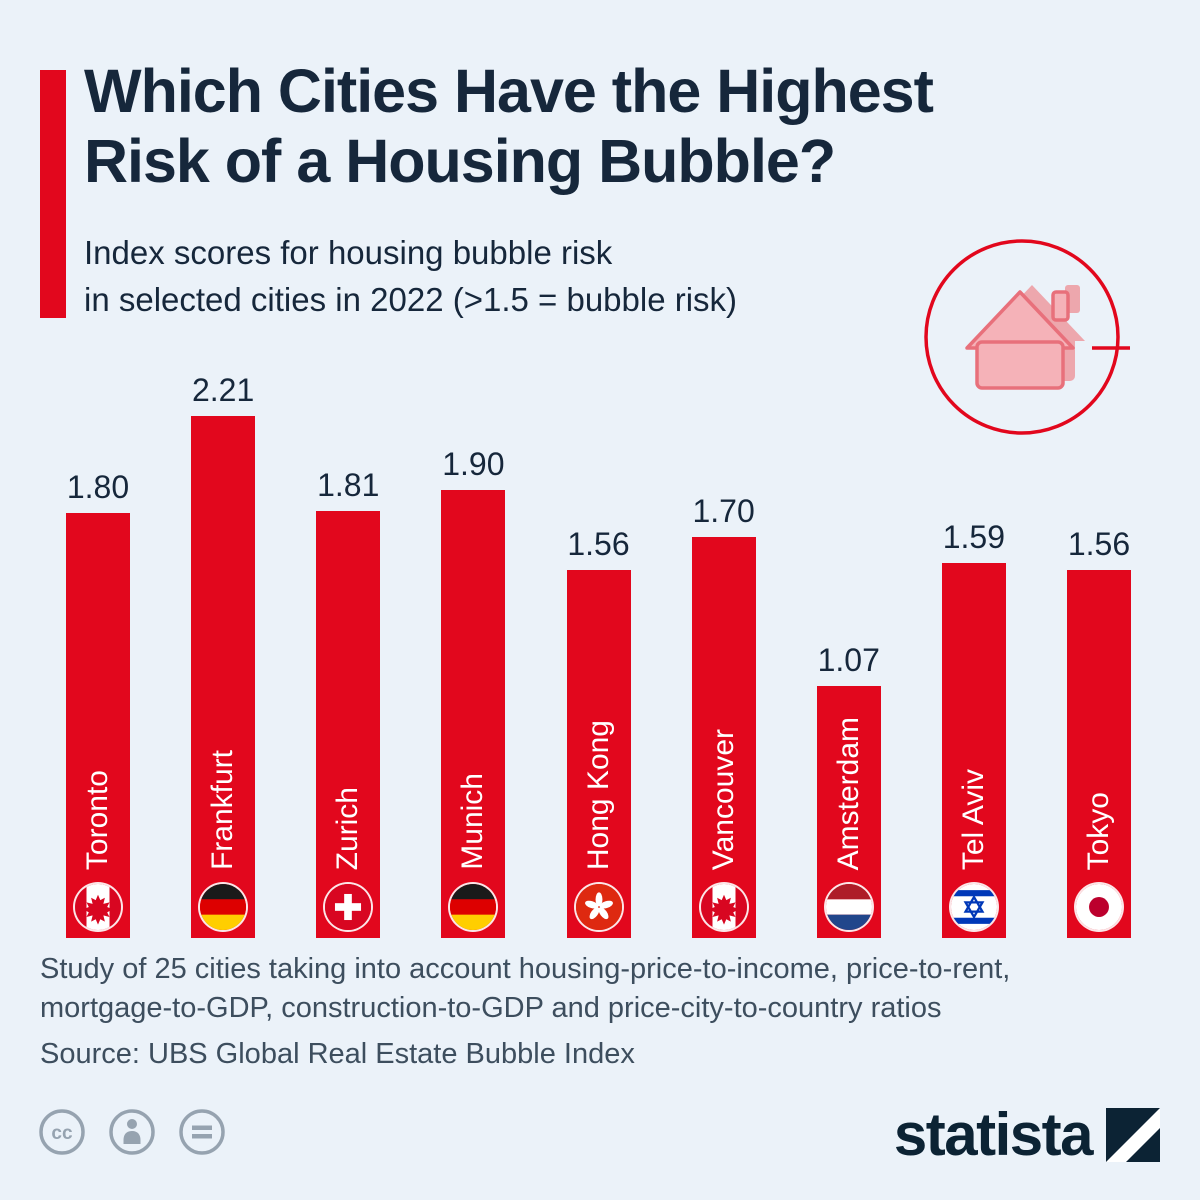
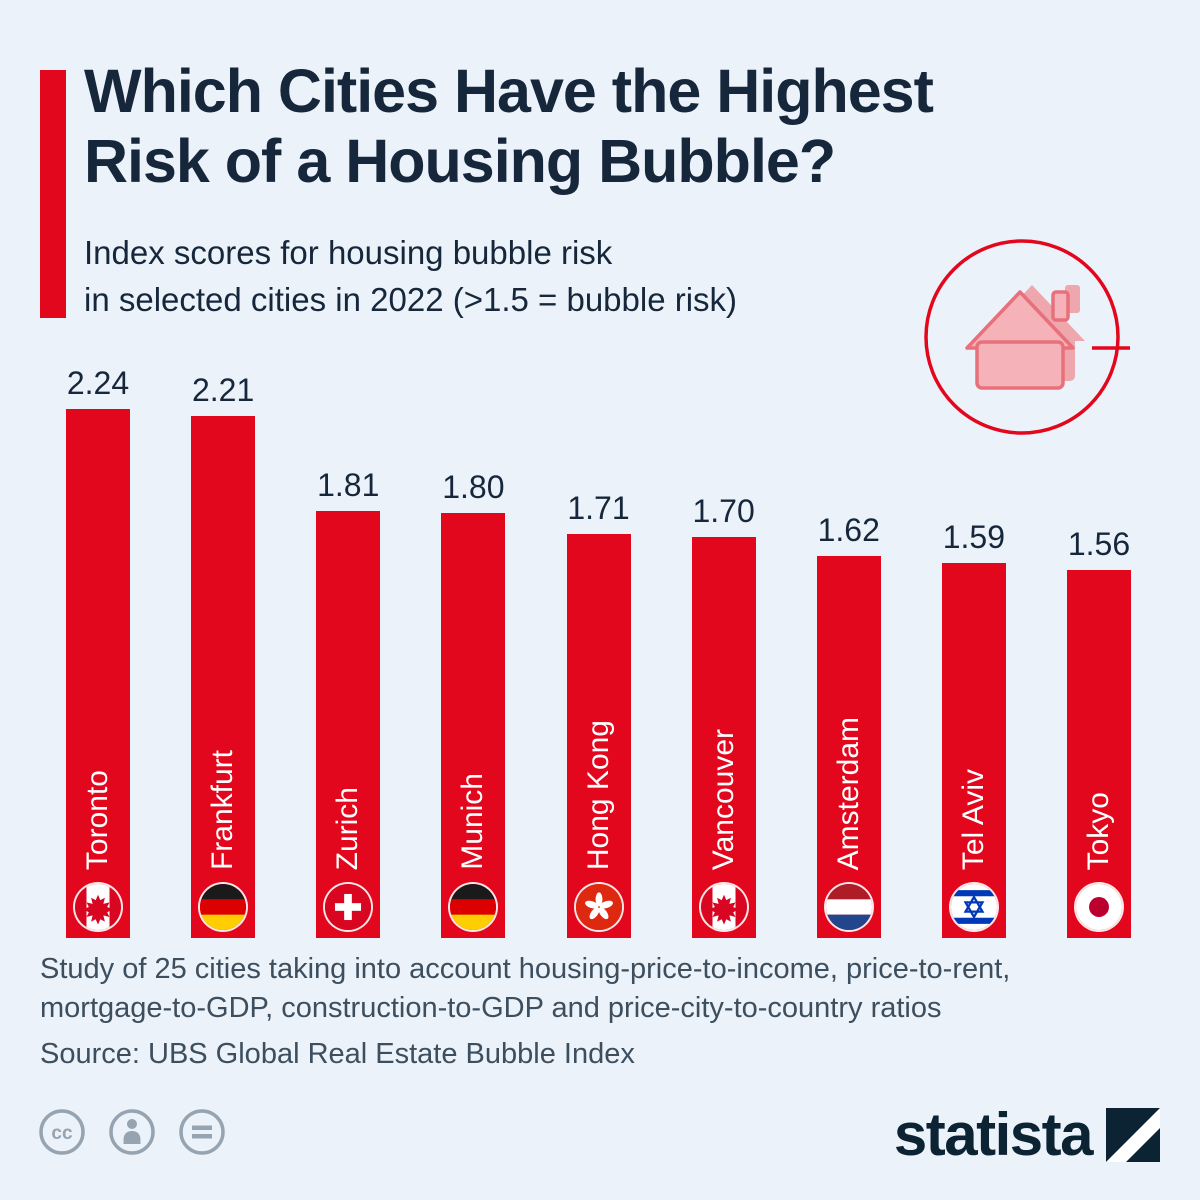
Toronto: 1.80 -> 2.24
Munich: 1.90 -> 1.80
Hong Kong: 1.56 -> 1.71
Amsterdam: 1.07 -> 1.62
